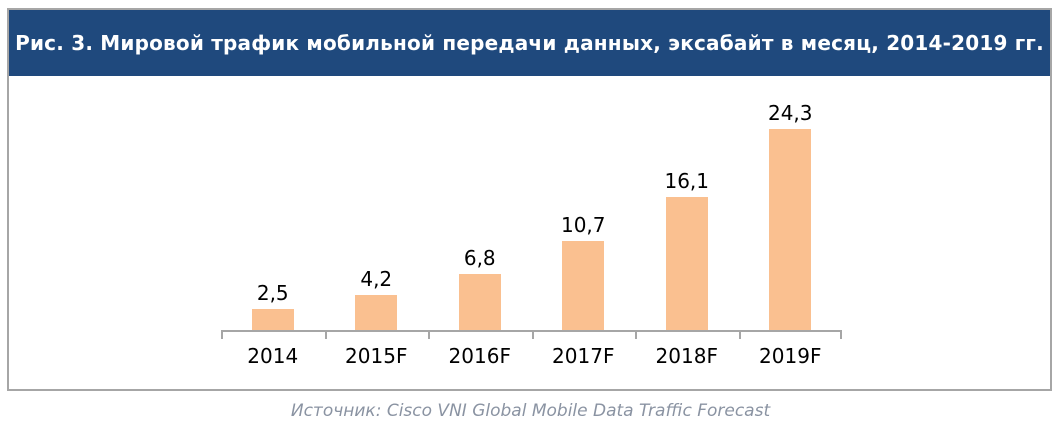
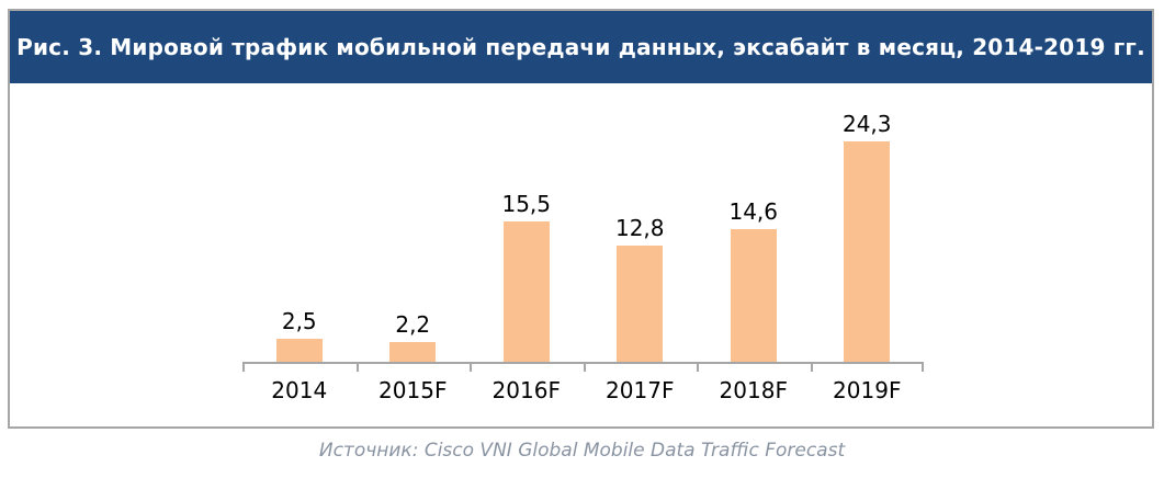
2015F: 4,2 -> 2,2
2016F: 6,8 -> 15,5
2017F: 10,7 -> 12,8
2018F: 16,1 -> 14,6
